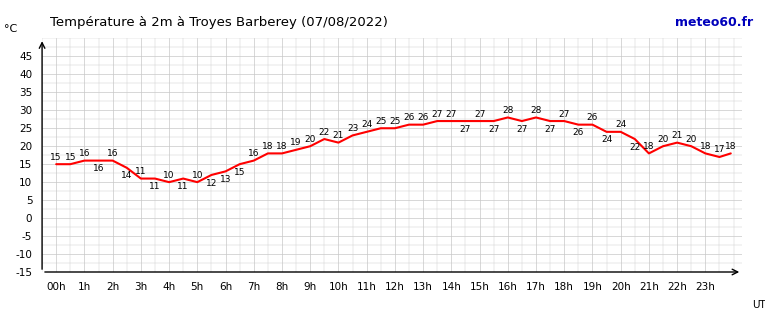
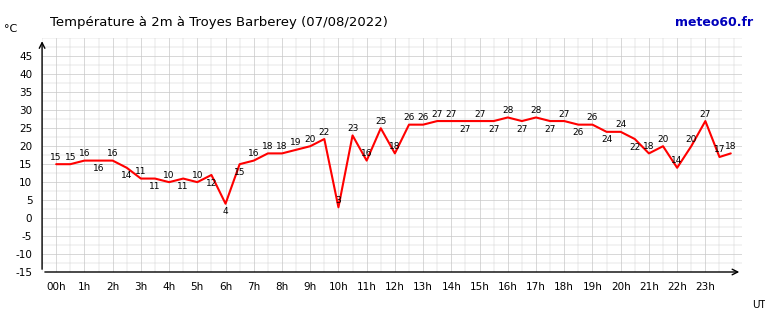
6h: 13 -> 4
10h: 21 -> 3
11h: 24 -> 16
12h: 25 -> 18
22h: 21 -> 14
23h: 18 -> 27
